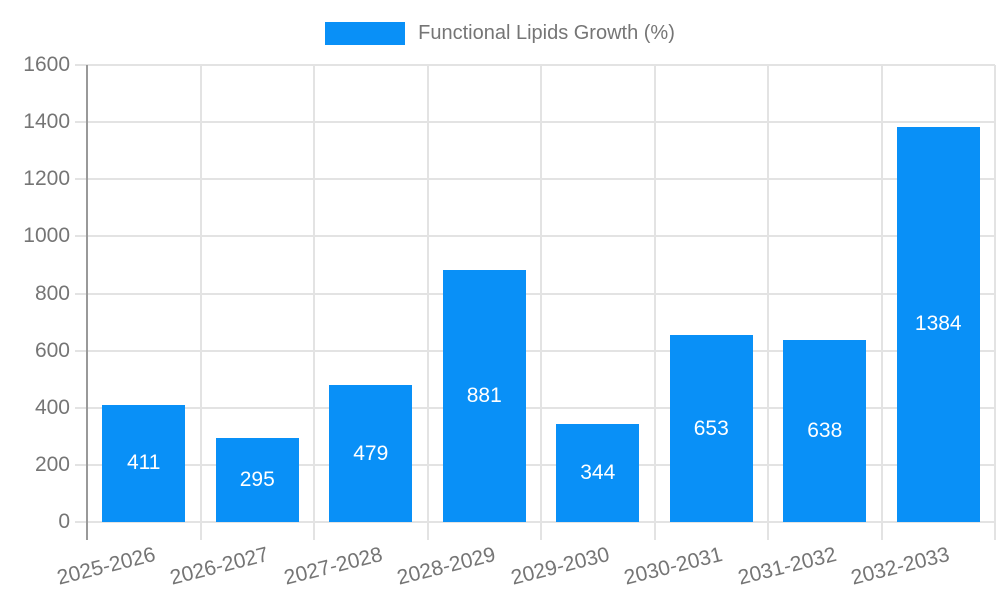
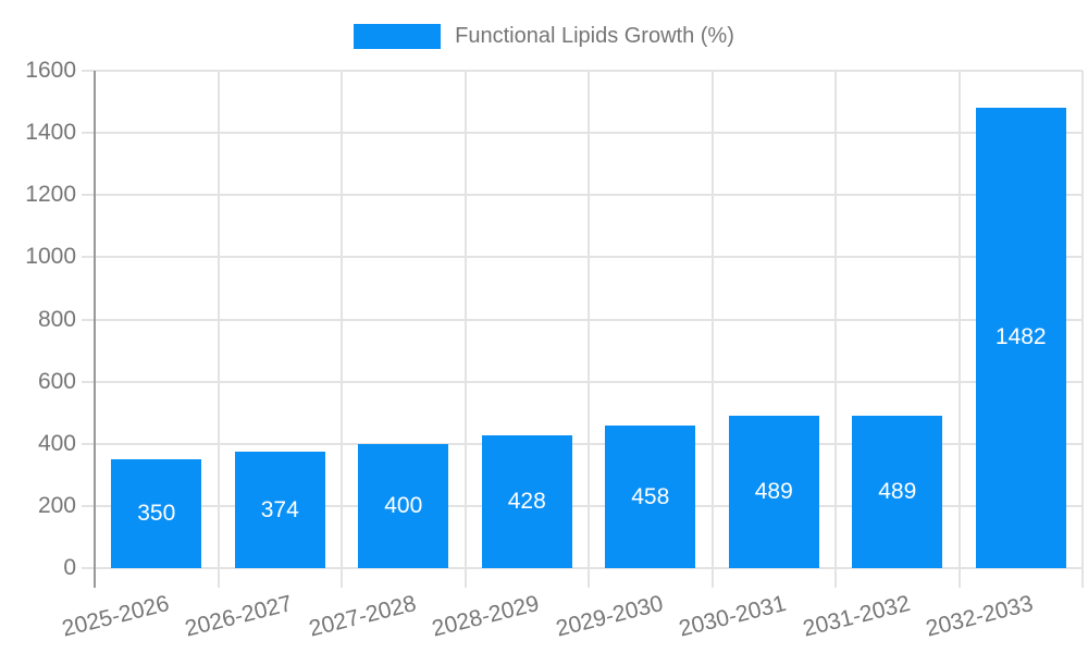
2025-2026: 411 -> 350
2026-2027: 295 -> 374
2027-2028: 479 -> 400
2028-2029: 881 -> 428
2029-2030: 344 -> 458
2030-2031: 653 -> 489
2031-2032: 638 -> 489
2032-2033: 1384 -> 1482
